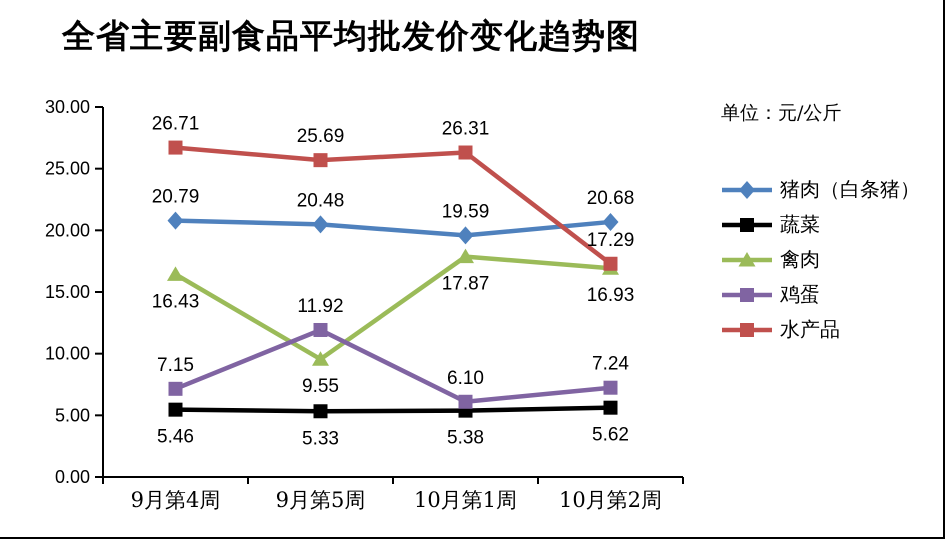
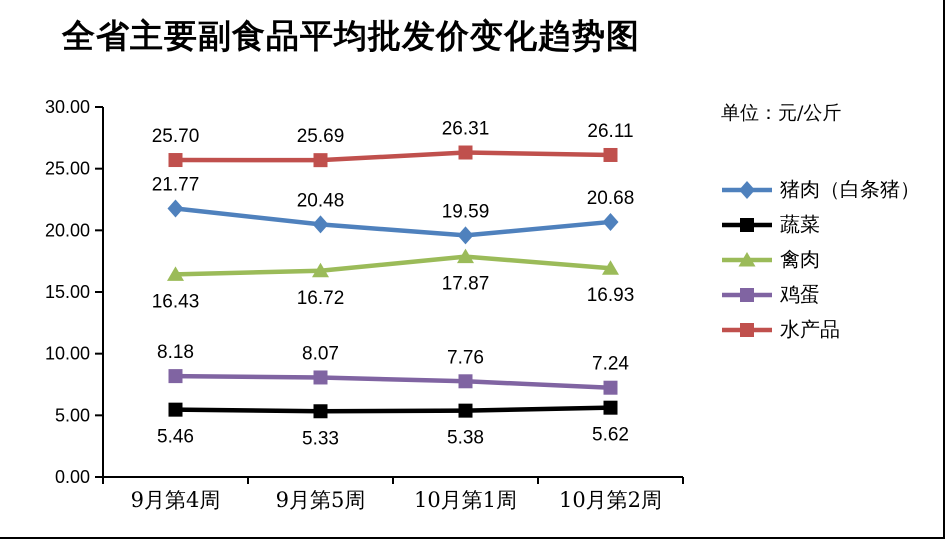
猪肉（白条猪）/9月第4周: 20.79 -> 21.77
鸡蛋/9月第4周: 7.15 -> 8.18
水产品/9月第4周: 26.71 -> 25.70
禽肉/9月第5周: 9.55 -> 16.72
鸡蛋/9月第5周: 11.92 -> 8.07
鸡蛋/10月第1周: 6.10 -> 7.76
水产品/10月第2周: 17.29 -> 26.11
